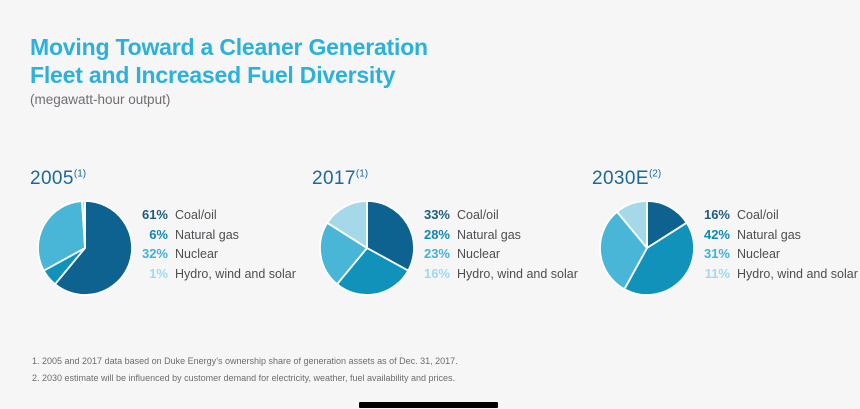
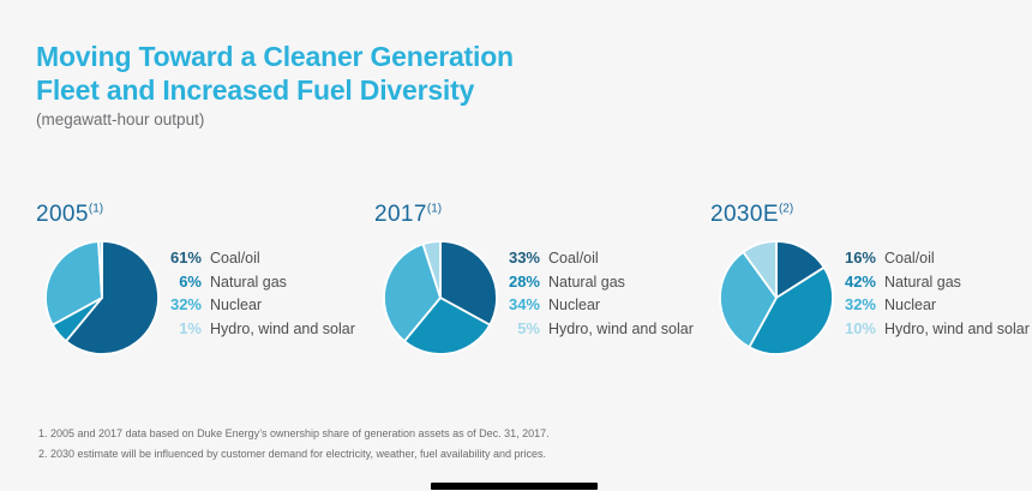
2017/Nuclear: 23% -> 34%
2017/Hydro, wind and solar: 16% -> 5%
2030E/Nuclear: 31% -> 32%
2030E/Hydro, wind and solar: 11% -> 10%
